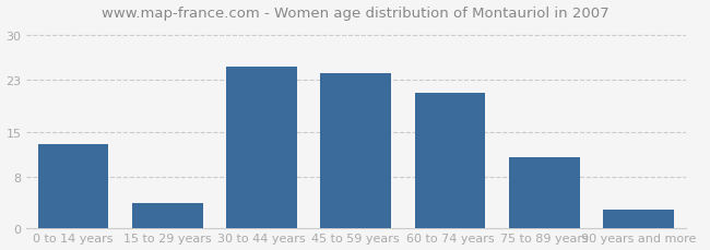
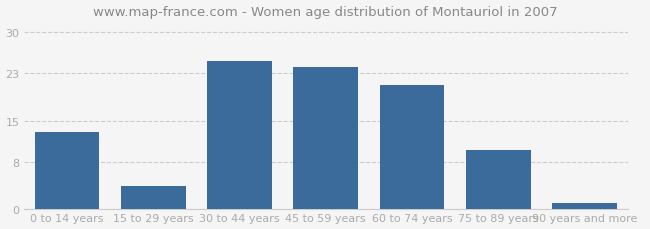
75 to 89 years: 11 -> 10
90 years and more: 3 -> 1
